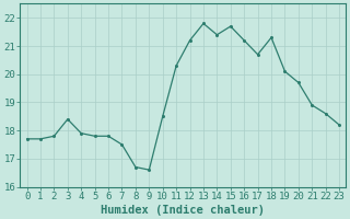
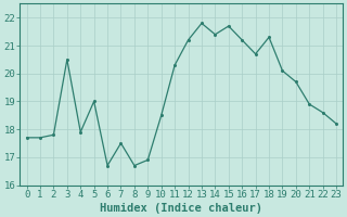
3: 18.4 -> 20.5
5: 17.8 -> 19.0
6: 17.8 -> 16.7
9: 16.6 -> 16.9
